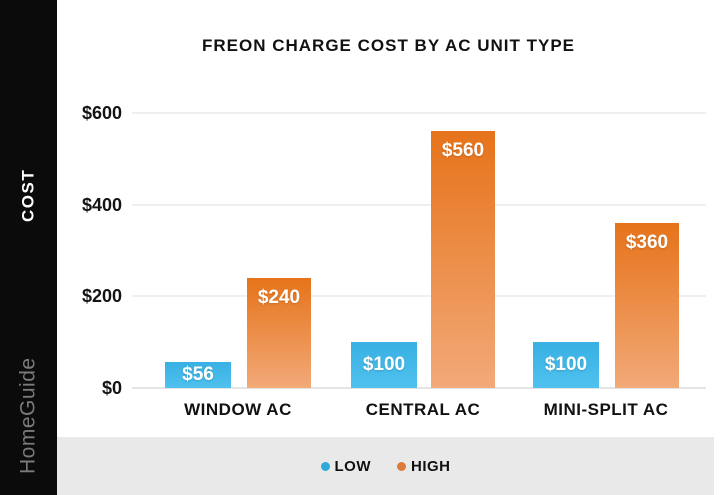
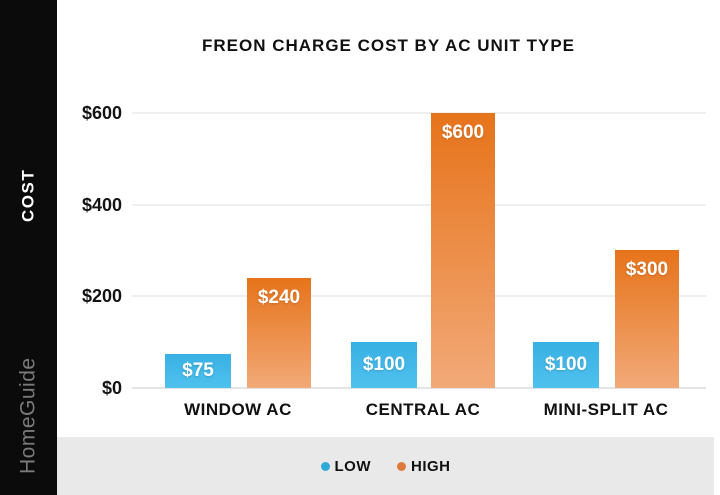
LOW/WINDOW AC: $56 -> $75
HIGH/CENTRAL AC: $560 -> $600
HIGH/MINI-SPLIT AC: $360 -> $300
